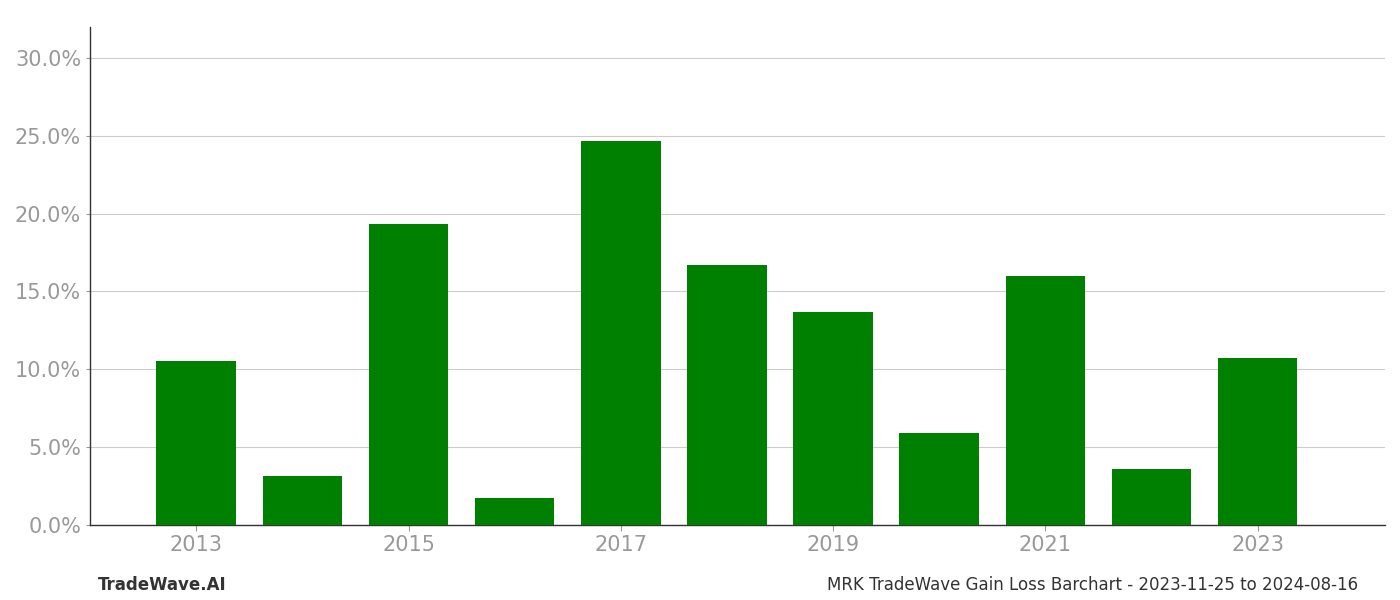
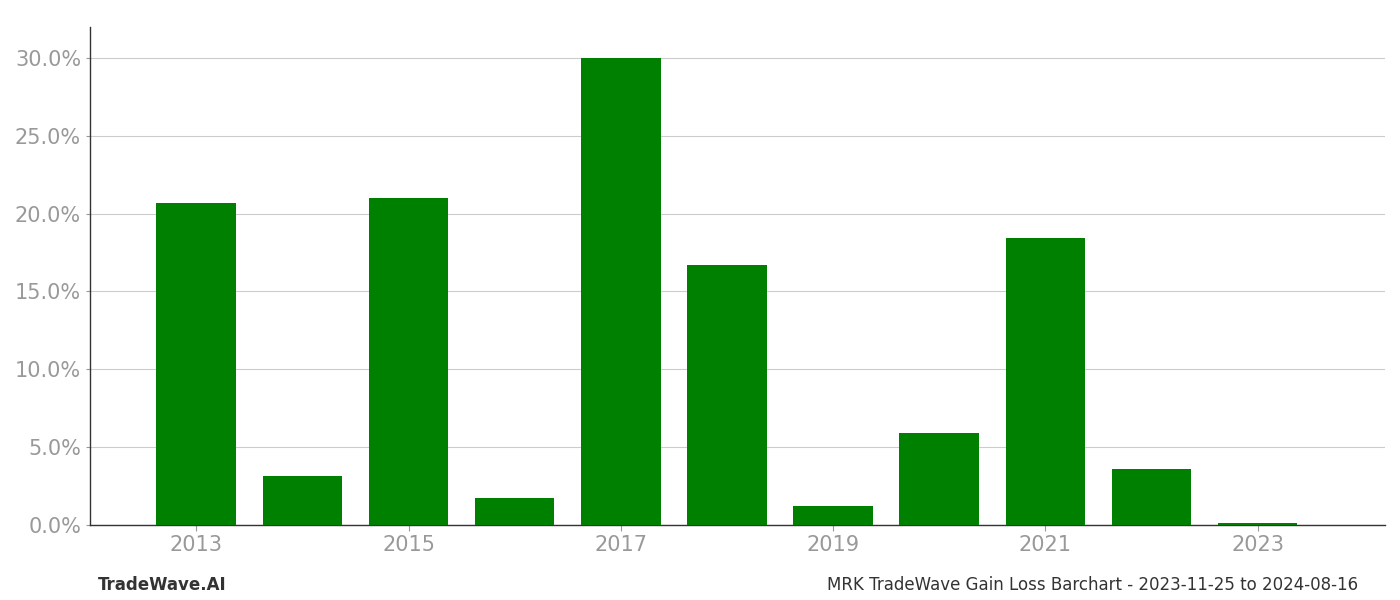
2013: 10.5% -> 20.7%
2015: 19.3% -> 21.0%
2017: 24.7% -> 30.0%
2019: 13.7% -> 1.2%
2021: 16.0% -> 18.4%
2023: 10.7% -> 0.1%
